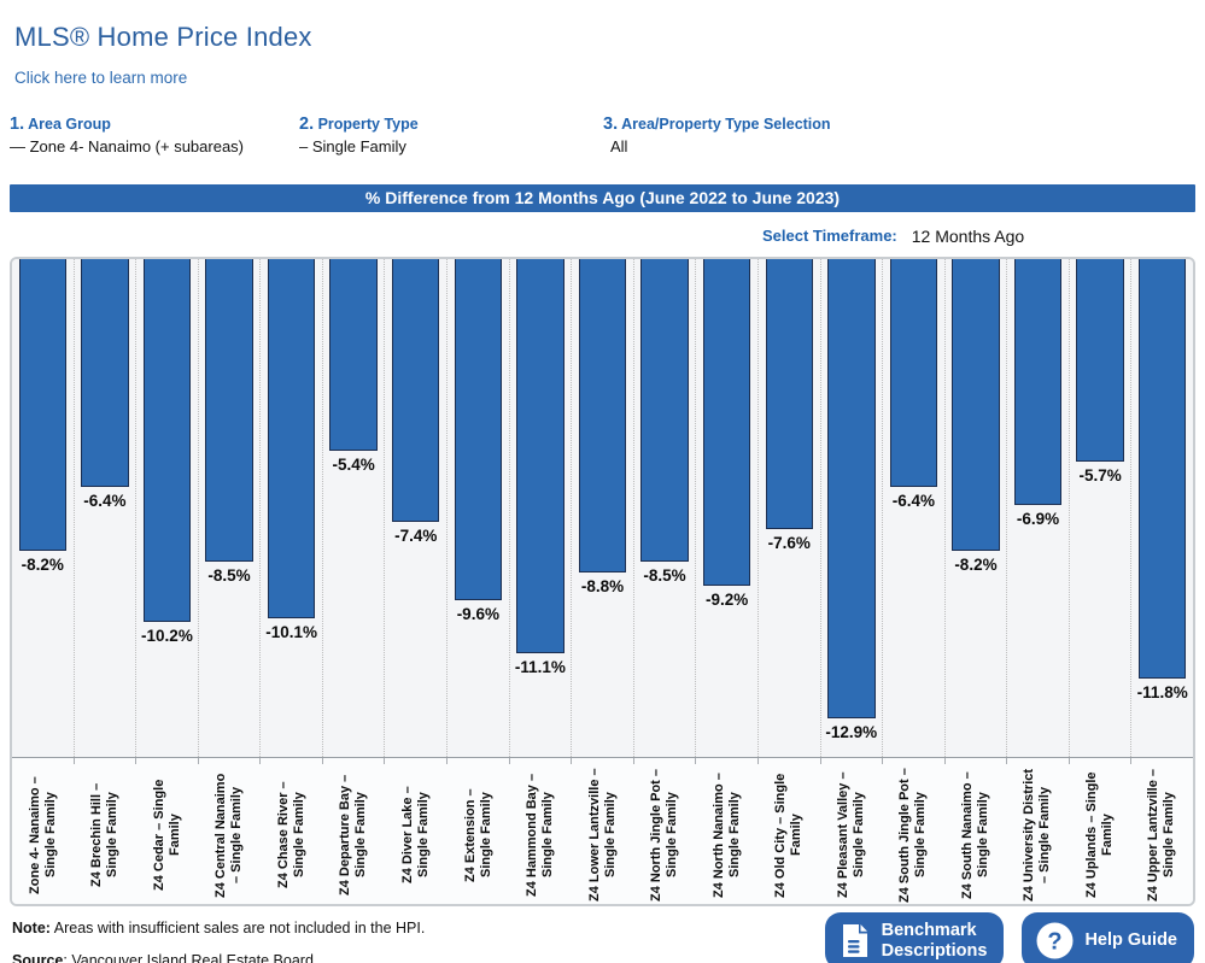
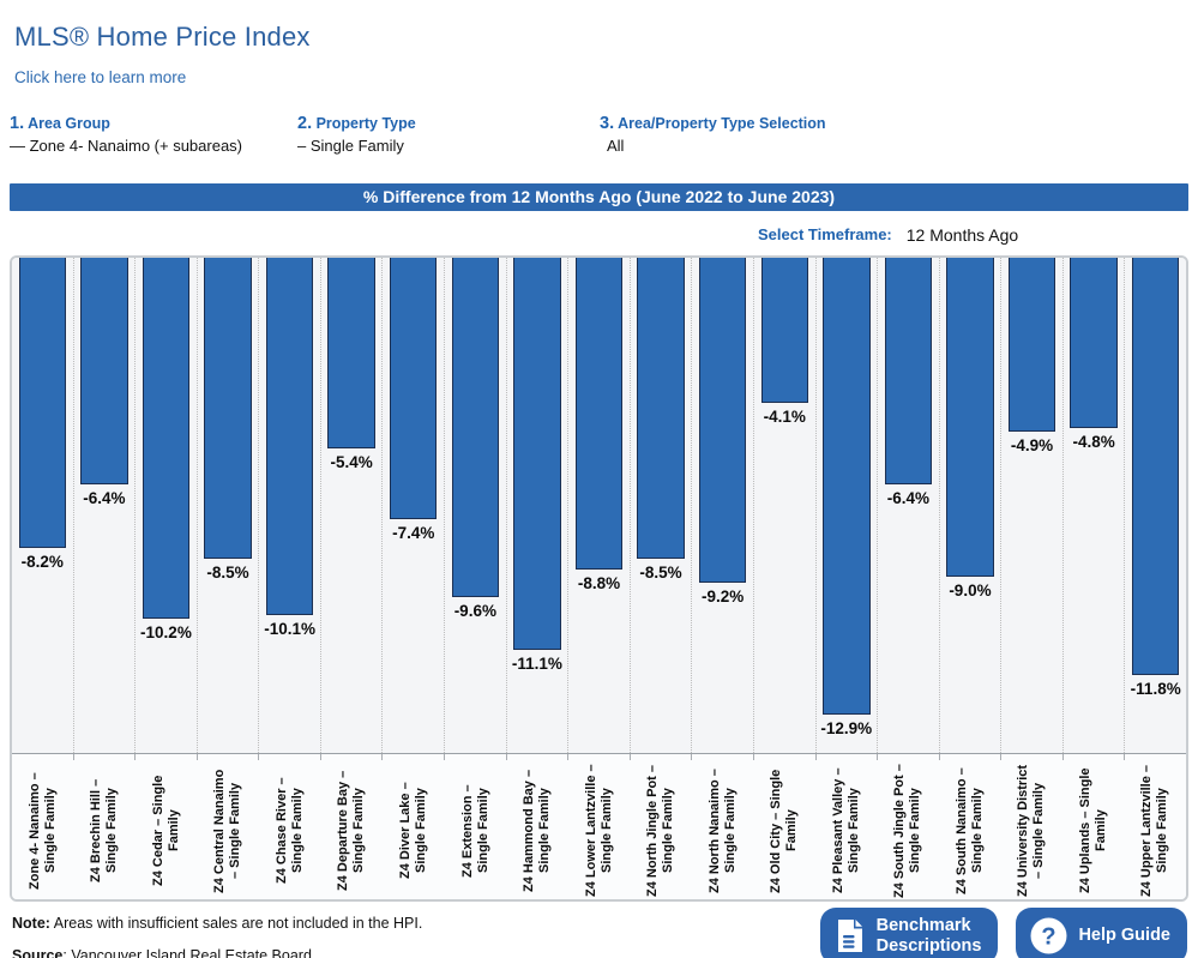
Z4 Old City – Single Family: -7.6% -> -4.1%
Z4 South Nanaimo – Single Family: -8.2% -> -9.0%
Z4 University District – Single Family: -6.9% -> -4.9%
Z4 Uplands – Single Family: -5.7% -> -4.8%
